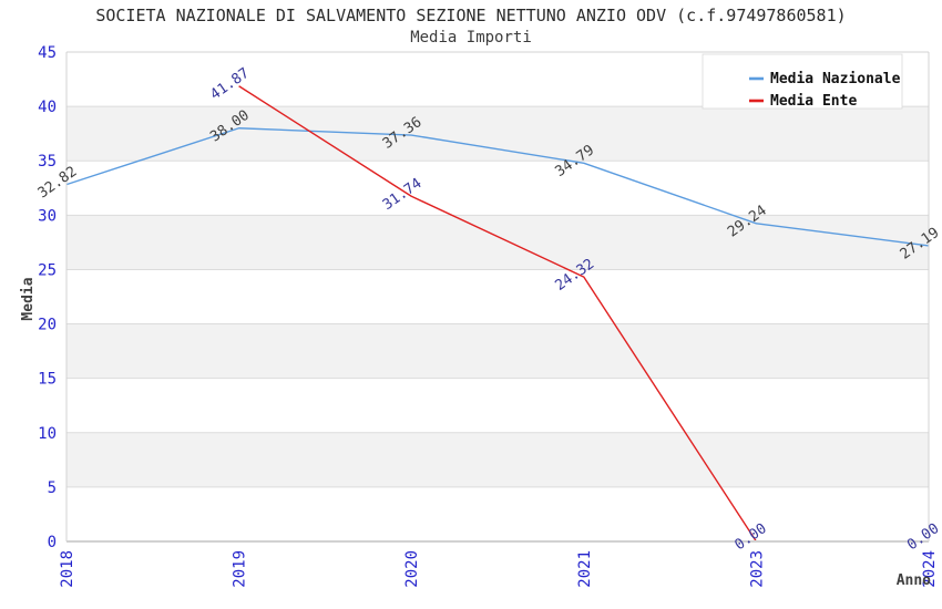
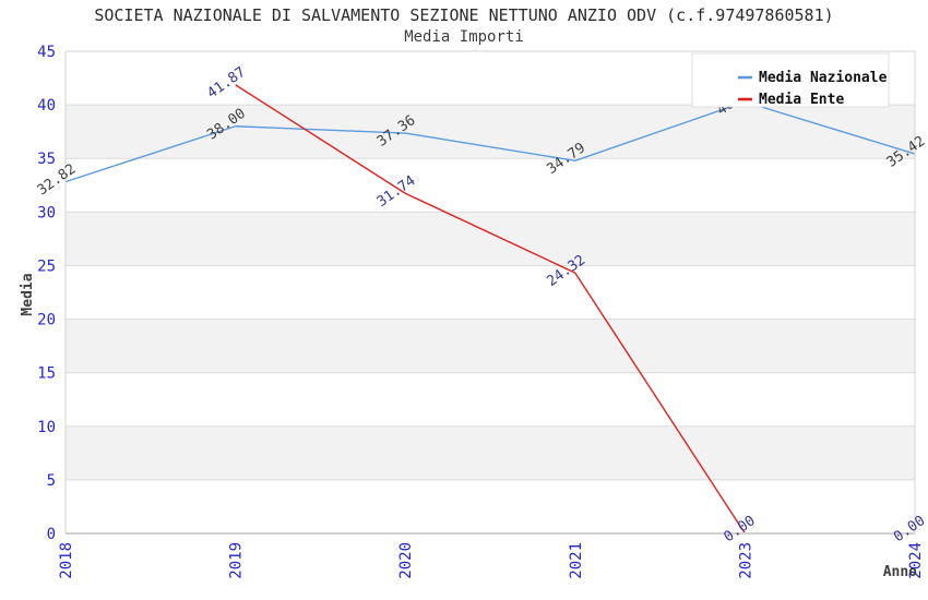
Media Nazionale/2023: 29.24 -> 40.28
Media Nazionale/2024: 27.19 -> 35.42
